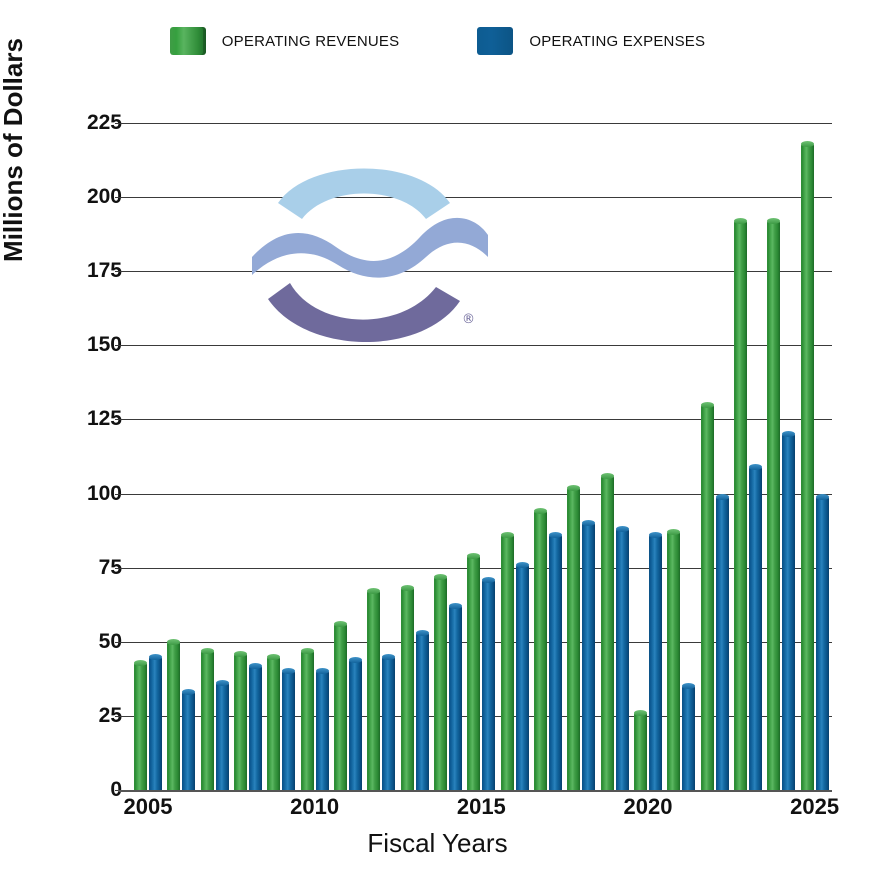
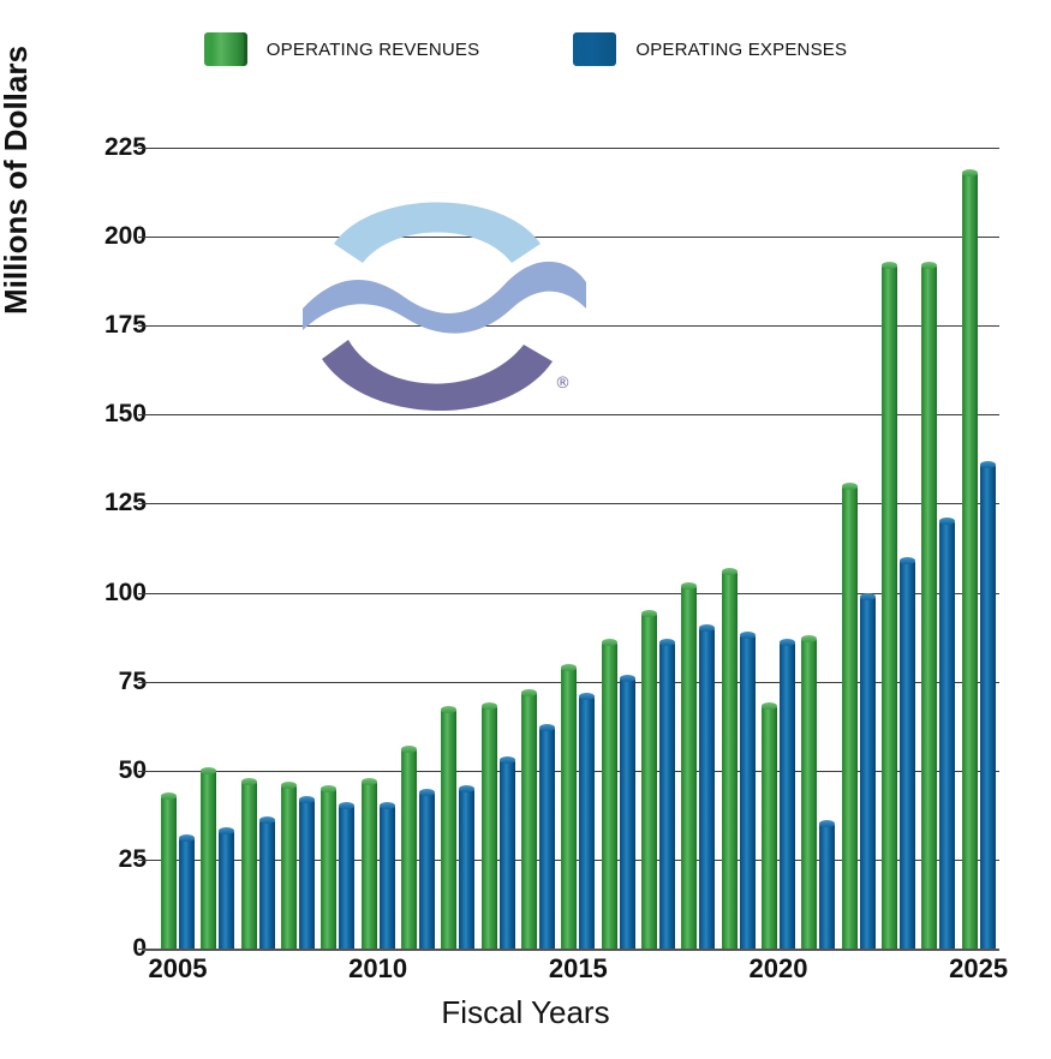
OPERATING EXPENSES/2005: 45 -> 31
OPERATING REVENUES/2020: 26 -> 68
OPERATING EXPENSES/2025: 99 -> 136
